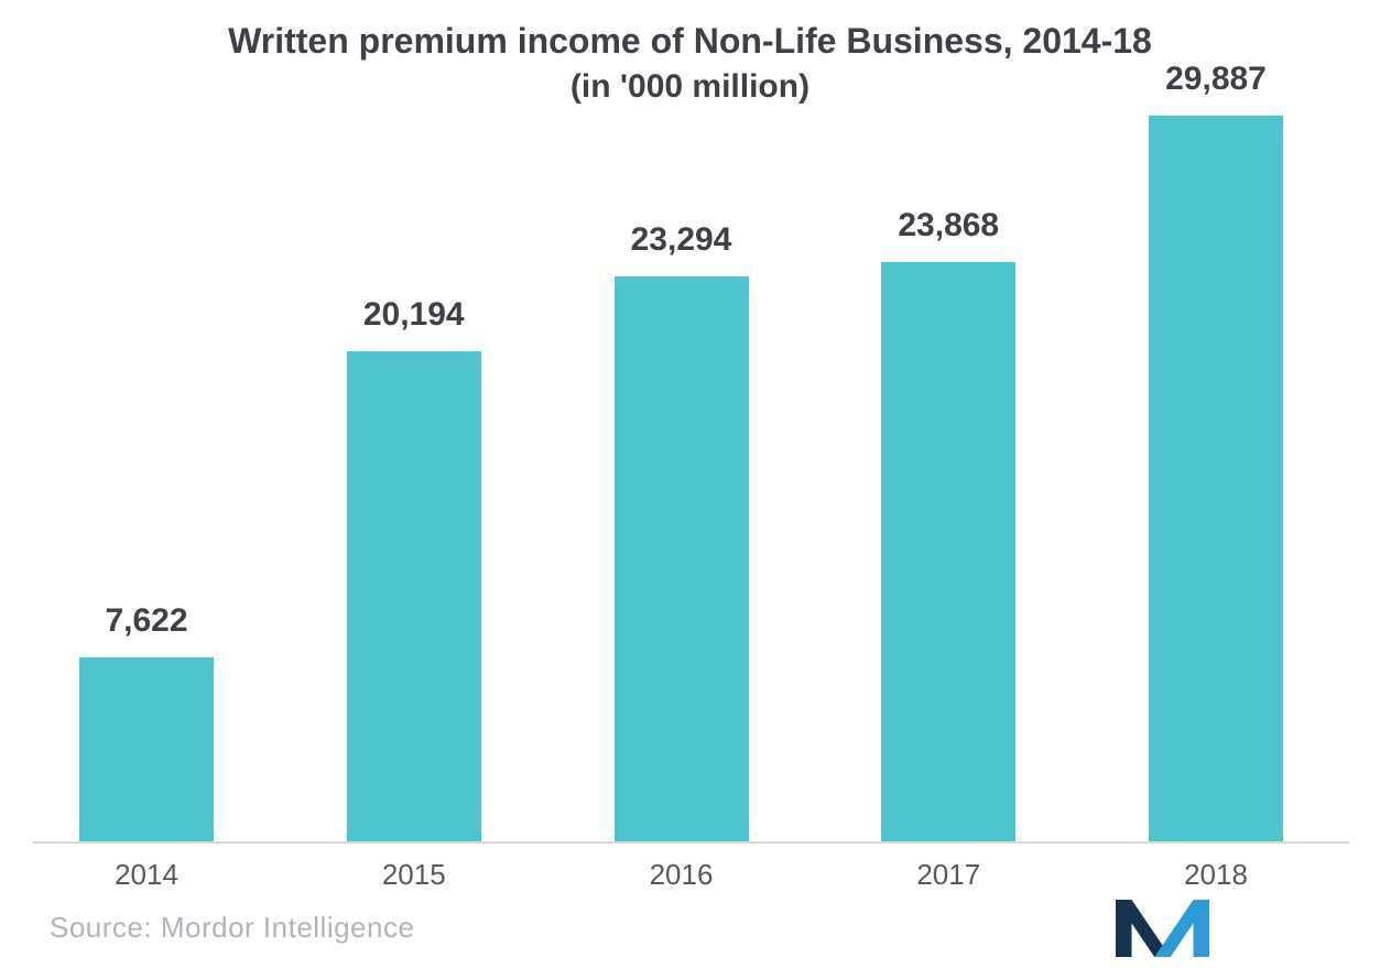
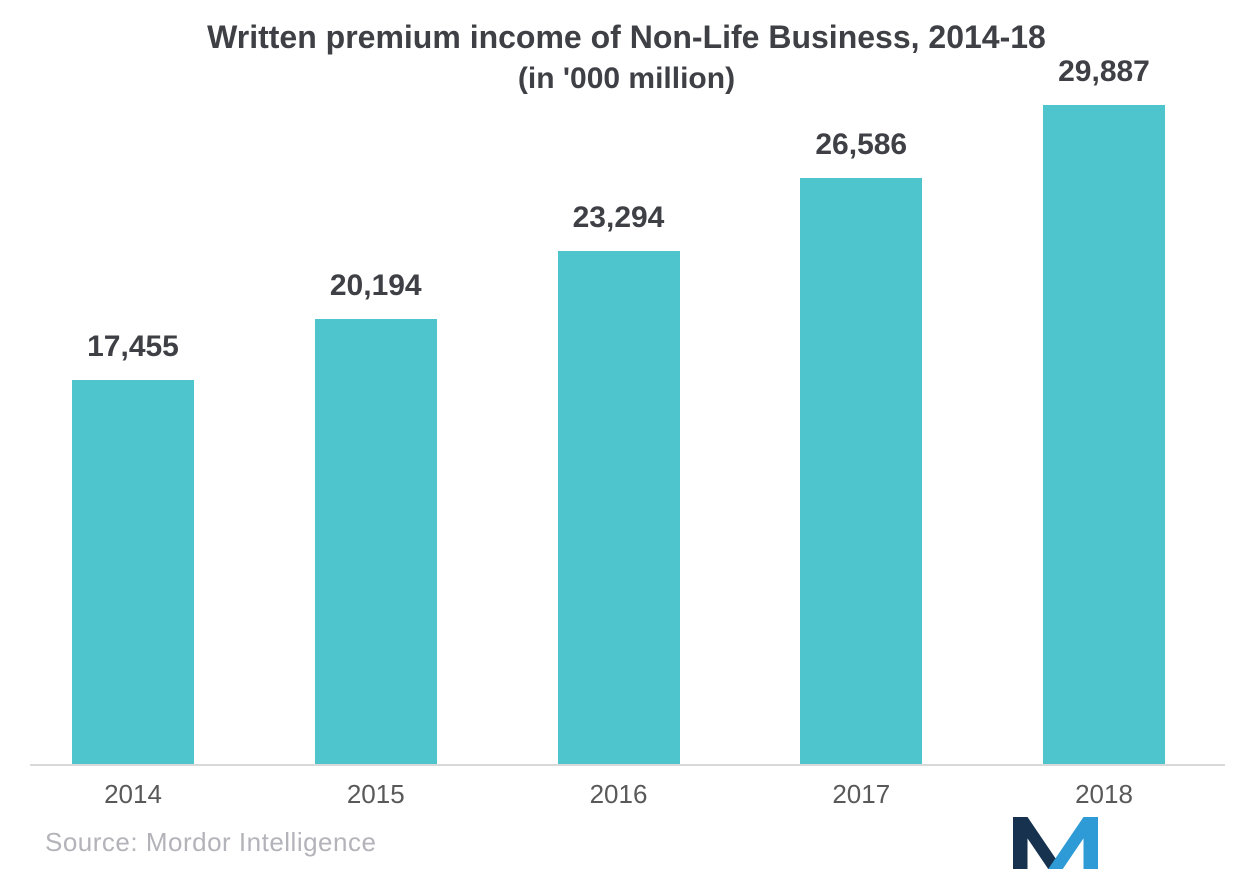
2014: 7,622 -> 17,455
2017: 23,868 -> 26,586
